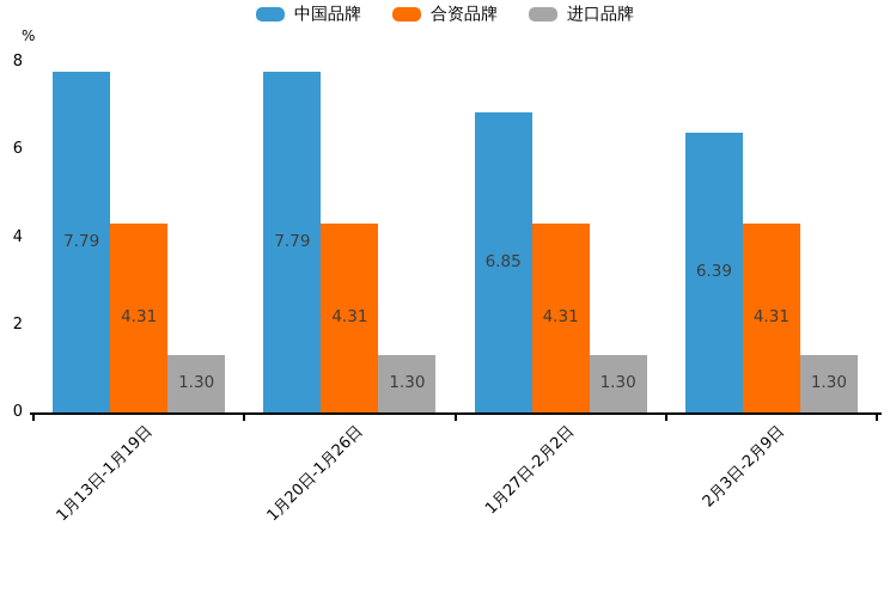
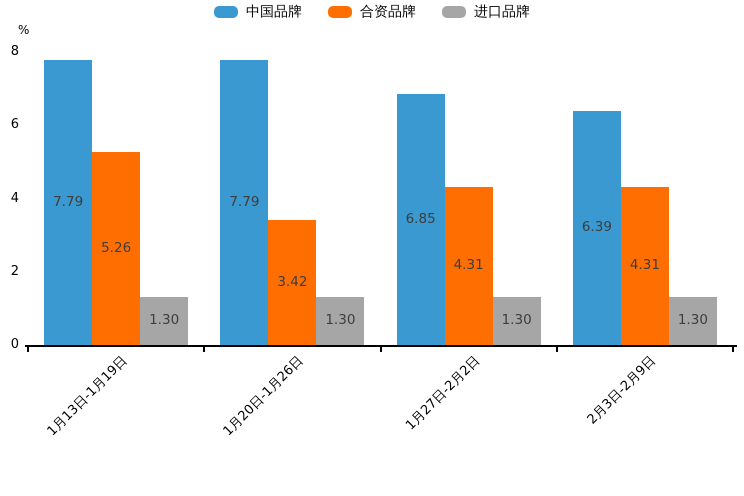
合资品牌/1月13日-1月19日: 4.31 -> 5.26
合资品牌/1月20日-1月26日: 4.31 -> 3.42
